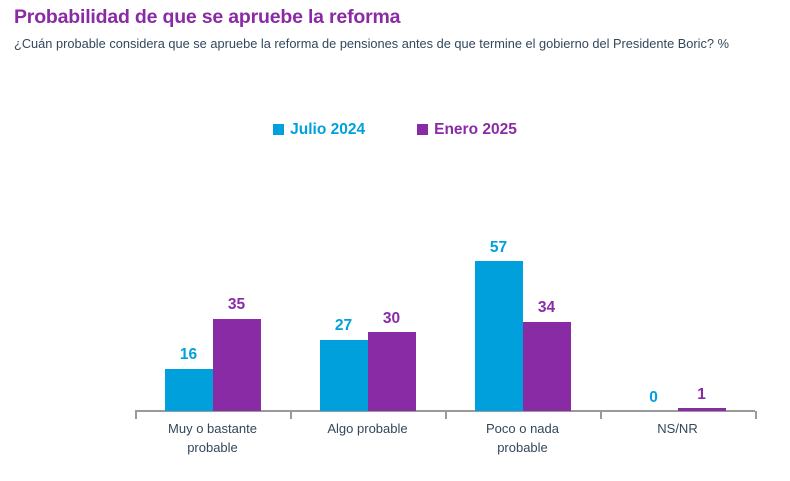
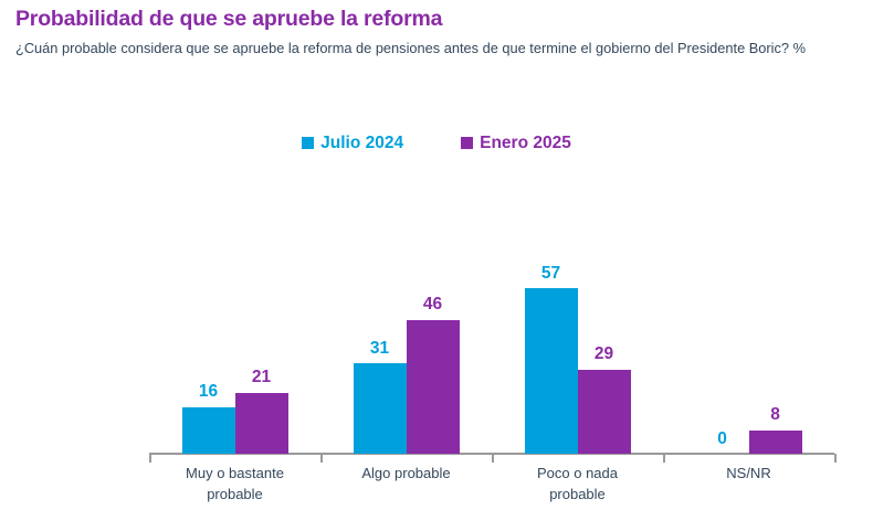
Enero 2025/Muy o bastante probable: 35 -> 21
Julio 2024/Algo probable: 27 -> 31
Enero 2025/Algo probable: 30 -> 46
Enero 2025/Poco o nada probable: 34 -> 29
Enero 2025/NS/NR: 1 -> 8
